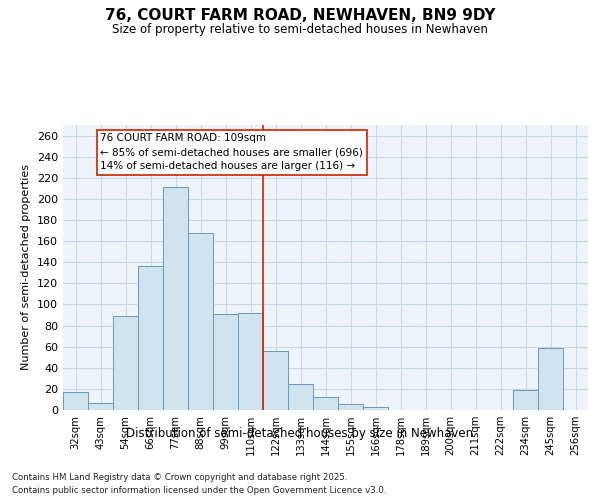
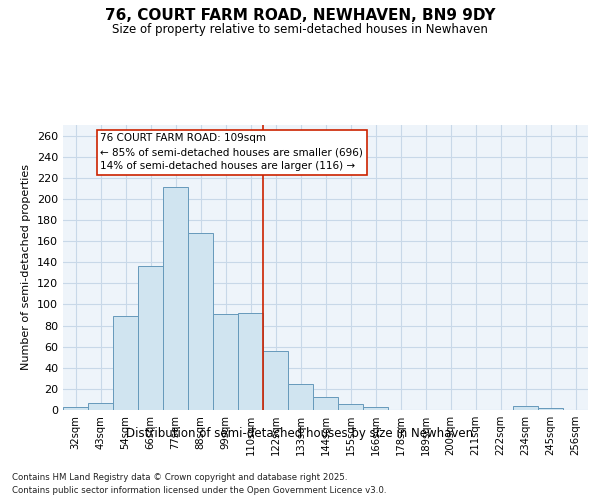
32sqm: 17 -> 3
234sqm: 19 -> 4
245sqm: 59 -> 2
